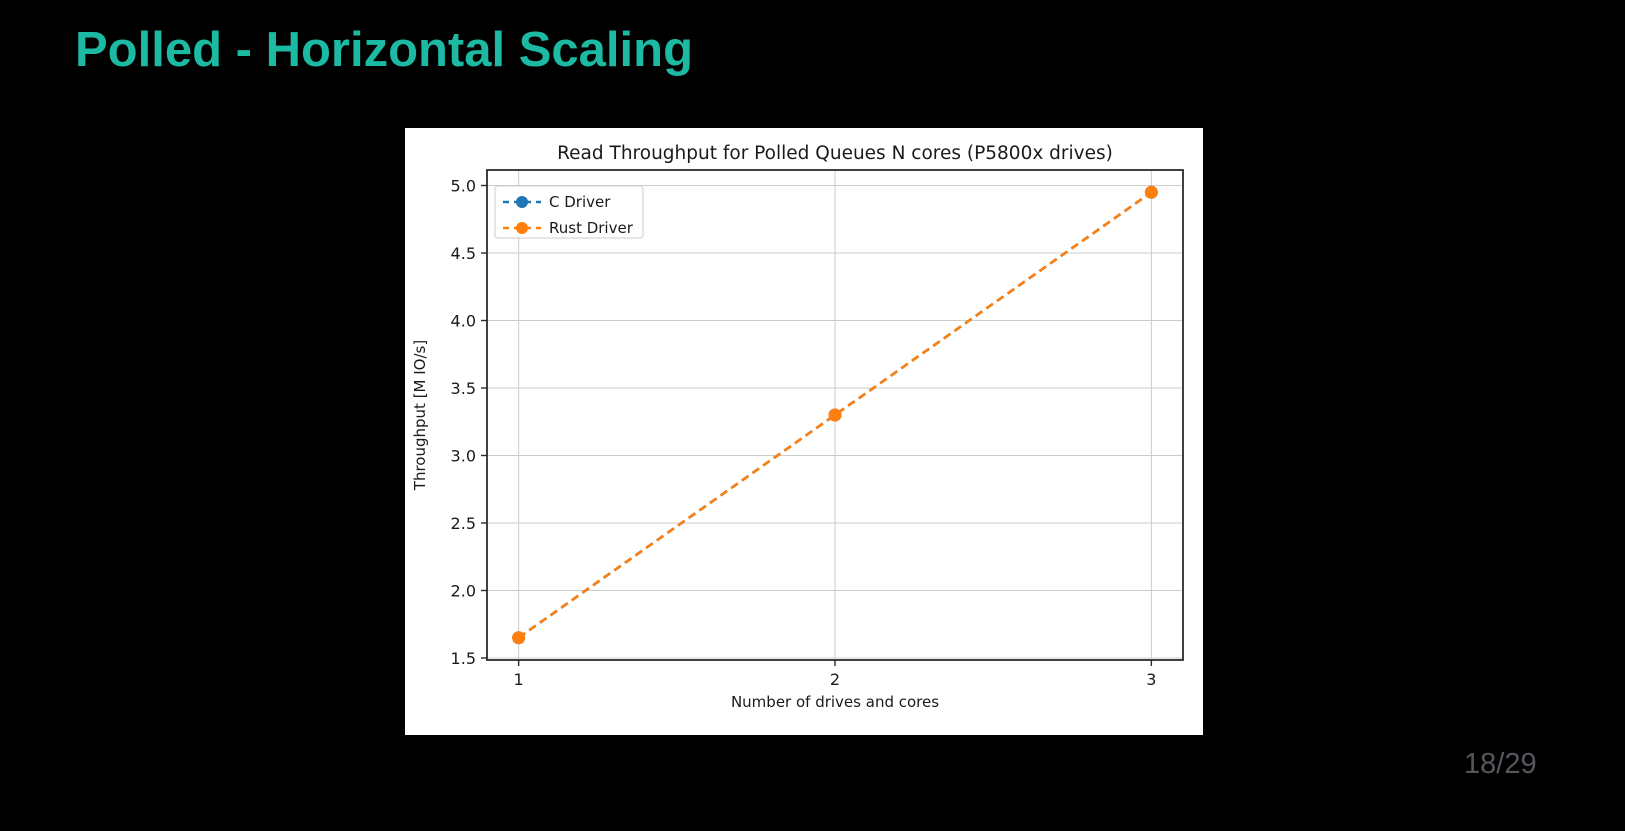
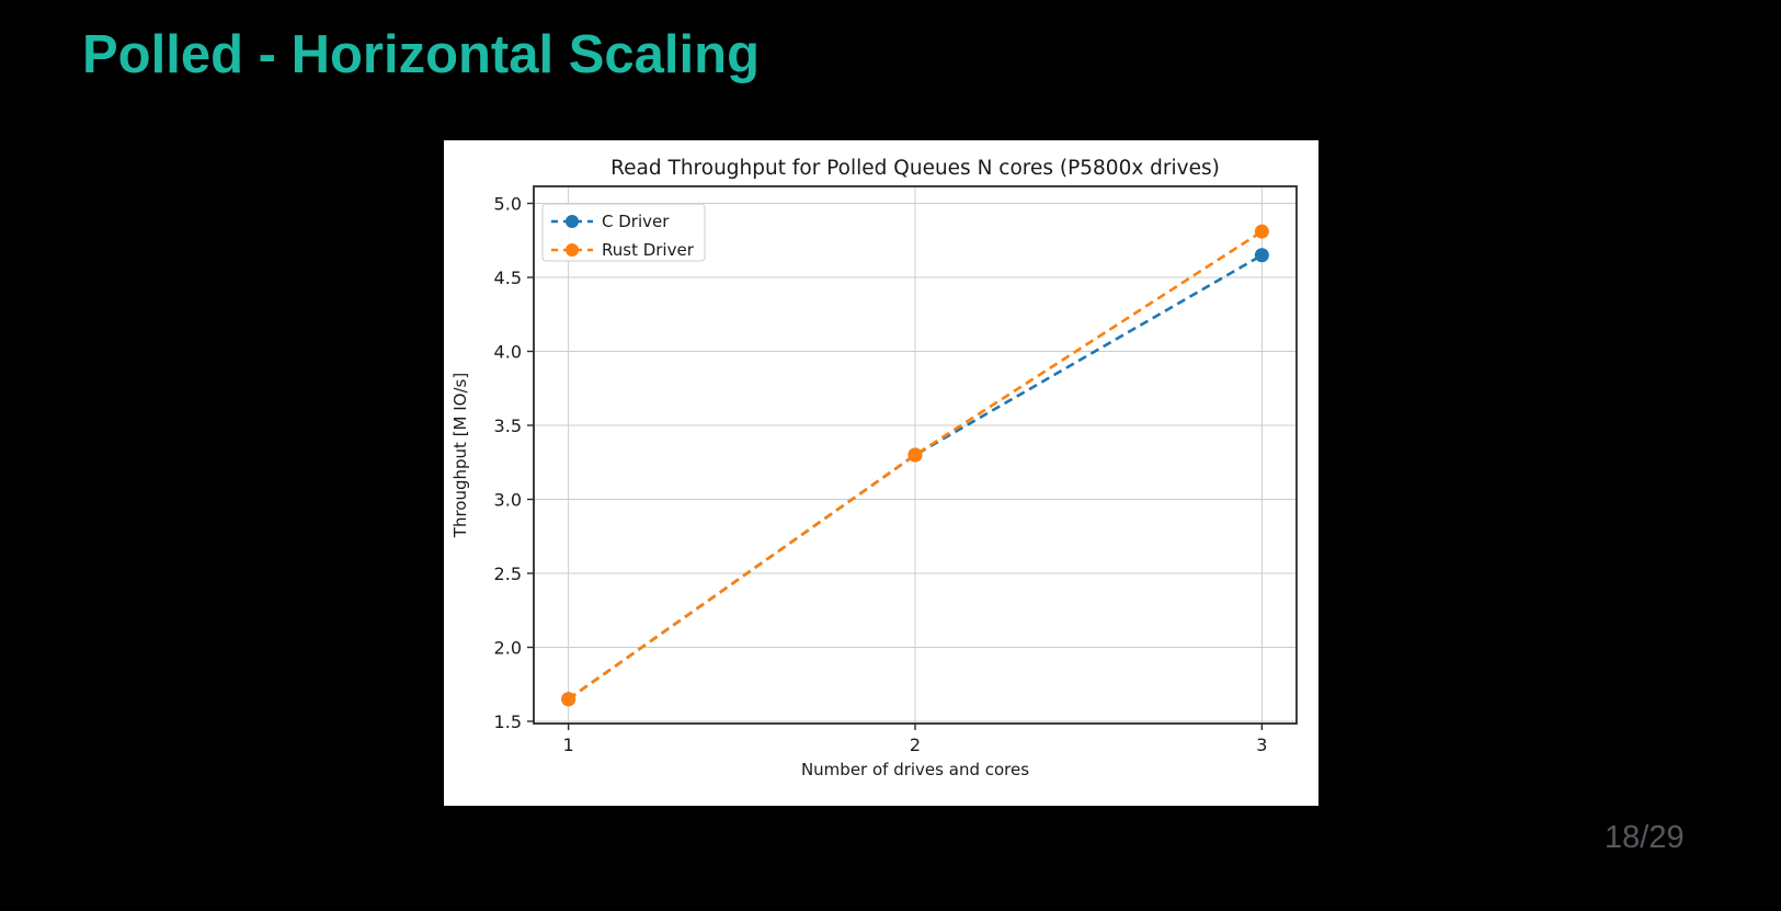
C Driver/3: 4.95 -> 4.65
Rust Driver/3: 4.95 -> 4.81
